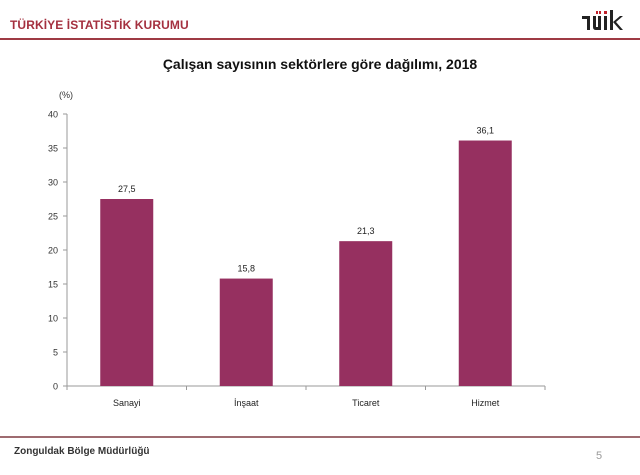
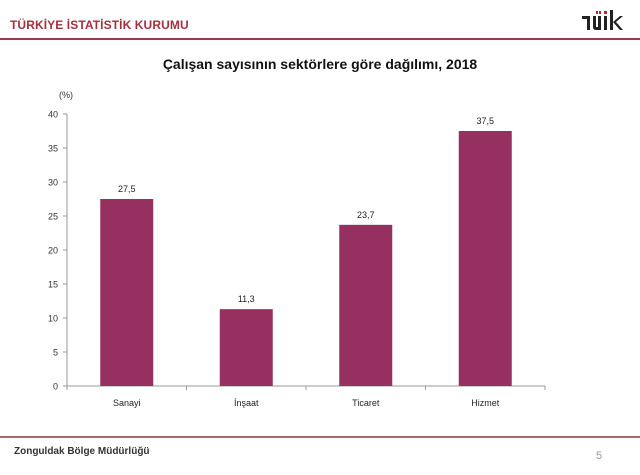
İnşaat: 15,8 -> 11,3
Ticaret: 21,3 -> 23,7
Hizmet: 36,1 -> 37,5
